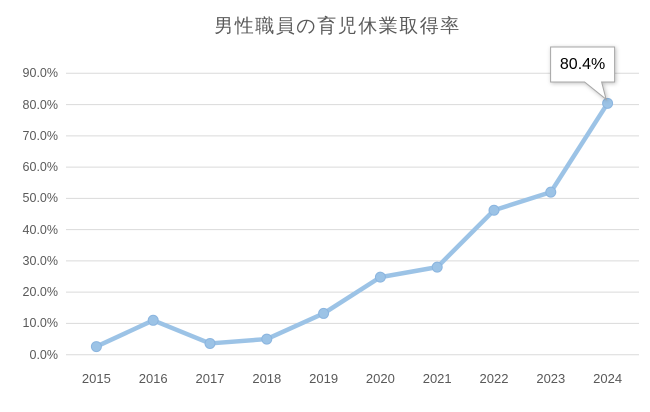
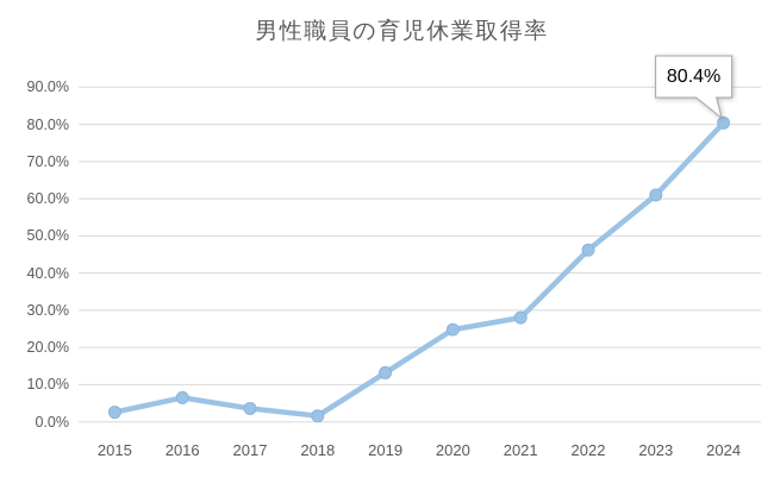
2016: 11% -> 6%
2018: 5% -> 2%
2023: 52% -> 61%
